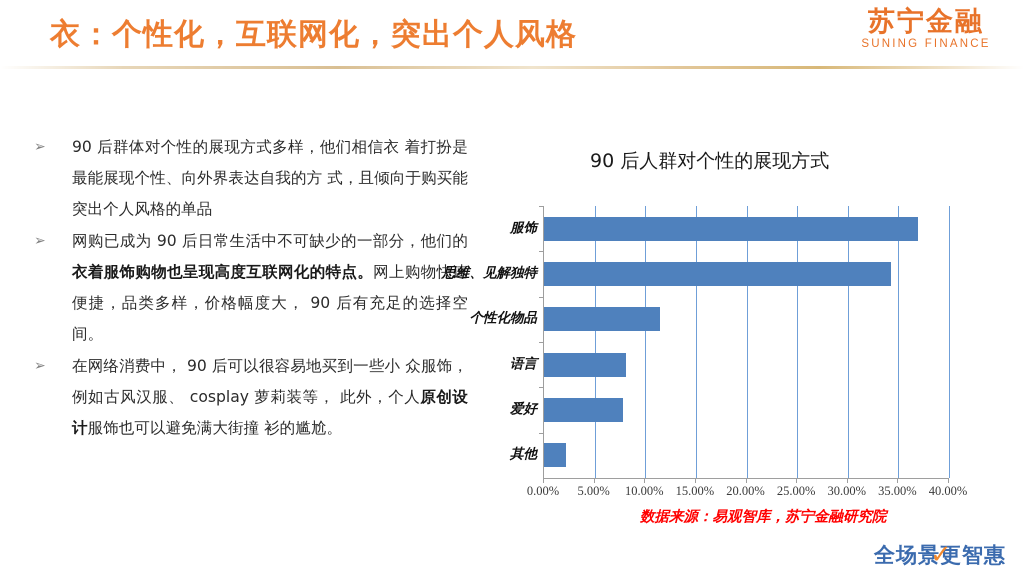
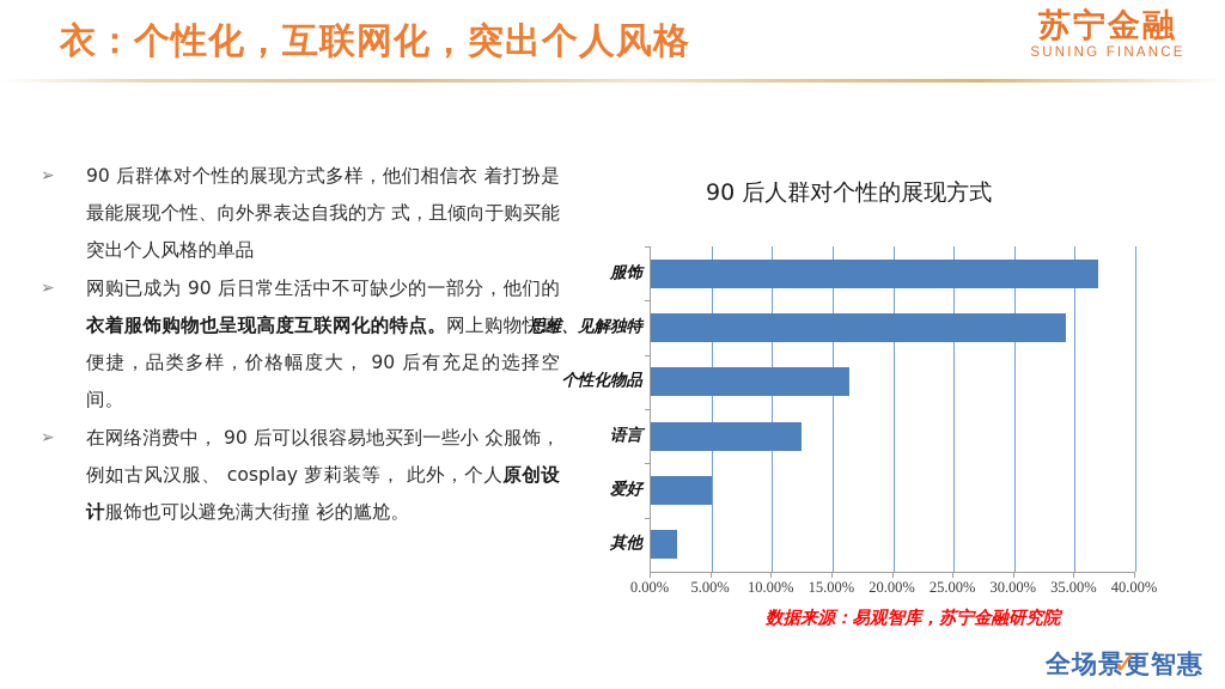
个性化物品: 11.5% -> 16.4%
语言: 8.1% -> 12.4%
爱好: 7.8% -> 5.0%
